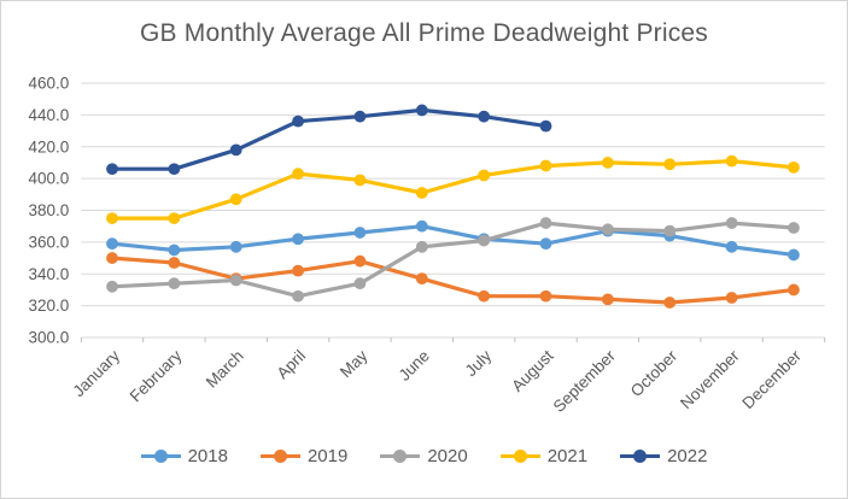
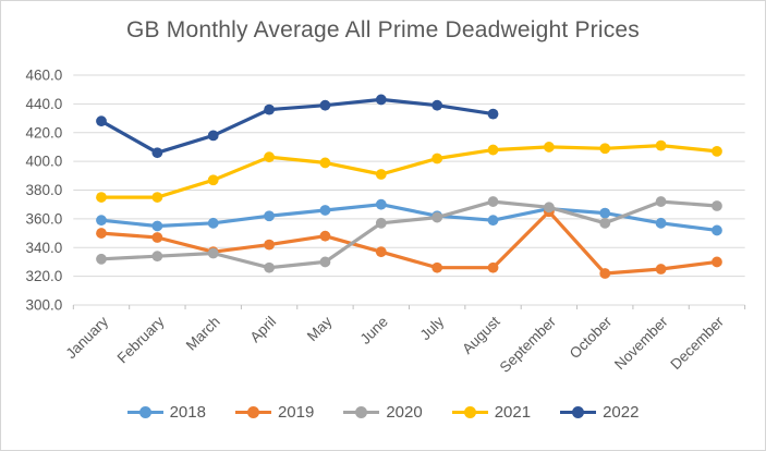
2022/January: 406 -> 428
2020/May: 334 -> 330
2019/September: 324 -> 365
2020/October: 367 -> 357
